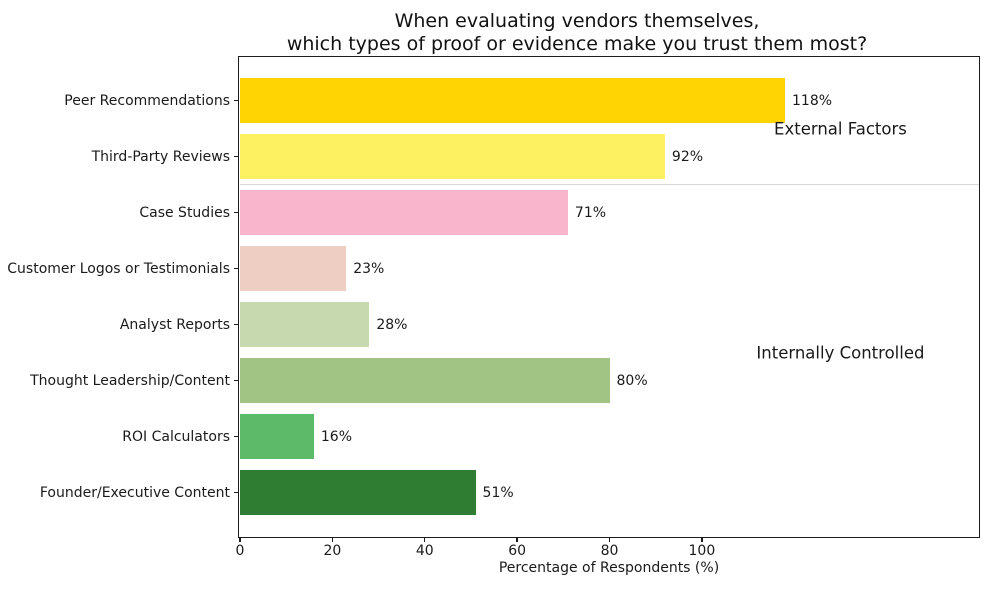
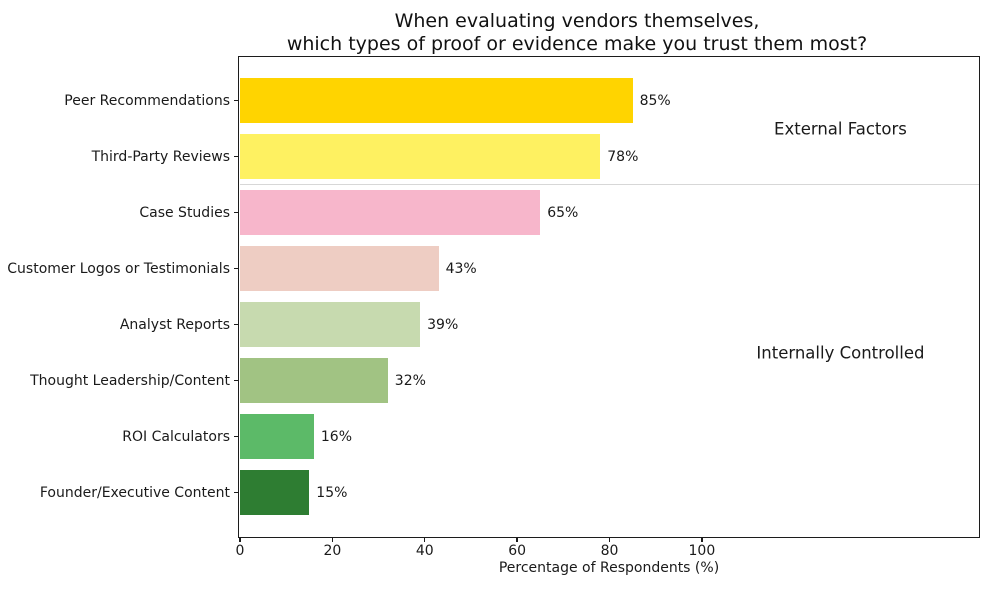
Peer Recommendations: 118% -> 85%
Third-Party Reviews: 92% -> 78%
Case Studies: 71% -> 65%
Customer Logos or Testimonials: 23% -> 43%
Analyst Reports: 28% -> 39%
Thought Leadership/Content: 80% -> 32%
Founder/Executive Content: 51% -> 15%
